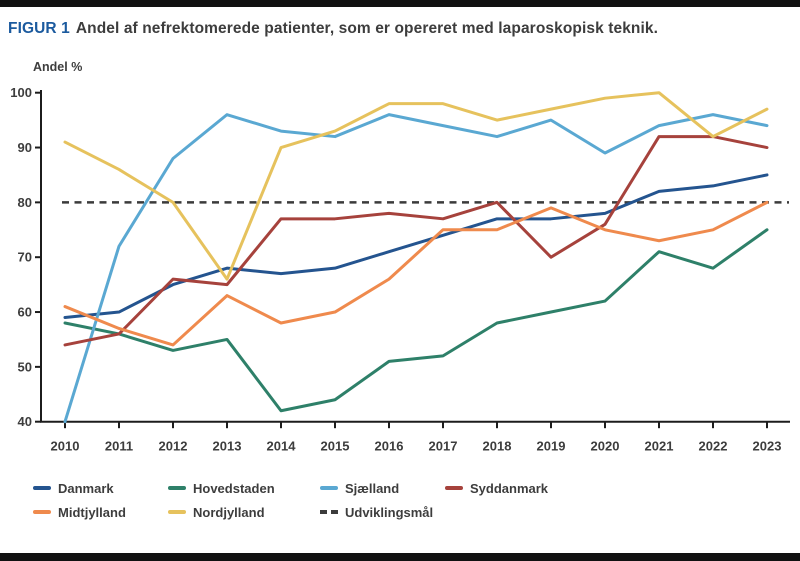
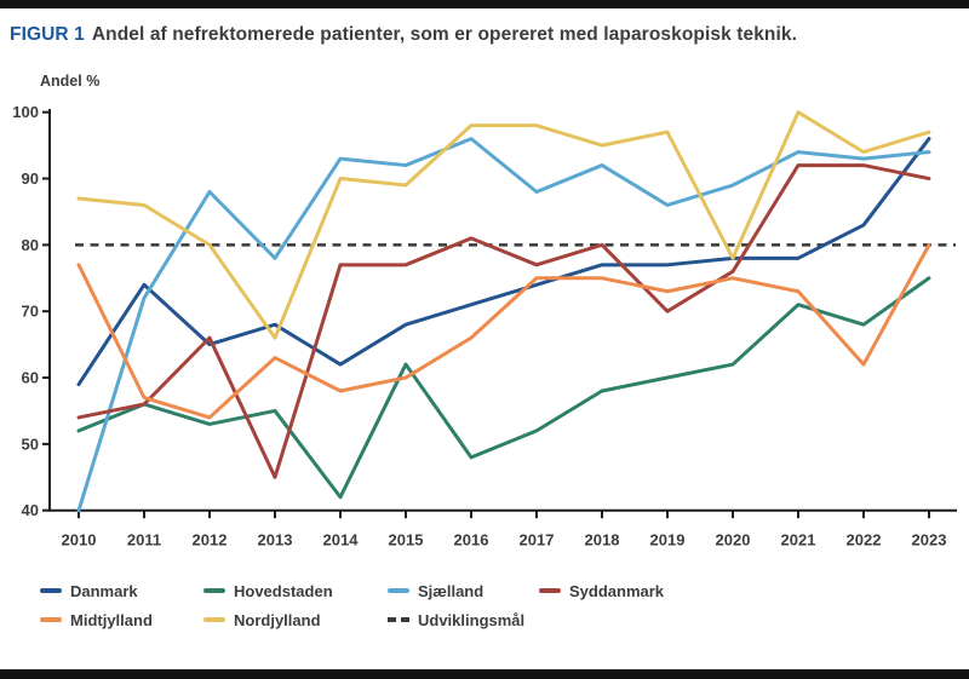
Hovedstaden/2010: 58 -> 52
Midtjylland/2010: 61 -> 77
Nordjylland/2010: 91 -> 87
Danmark/2011: 60 -> 74
Sjælland/2013: 96 -> 78
Syddanmark/2013: 65 -> 45
Danmark/2014: 67 -> 62
Hovedstaden/2015: 44 -> 62
Nordjylland/2015: 93 -> 89
Hovedstaden/2016: 51 -> 48
Syddanmark/2016: 78 -> 81
Sjælland/2017: 94 -> 88
Sjælland/2019: 95 -> 86
Midtjylland/2019: 79 -> 73
Nordjylland/2020: 99 -> 78
Danmark/2021: 82 -> 78
Sjælland/2022: 96 -> 93
Midtjylland/2022: 75 -> 62
Nordjylland/2022: 92 -> 94
Danmark/2023: 85 -> 96
